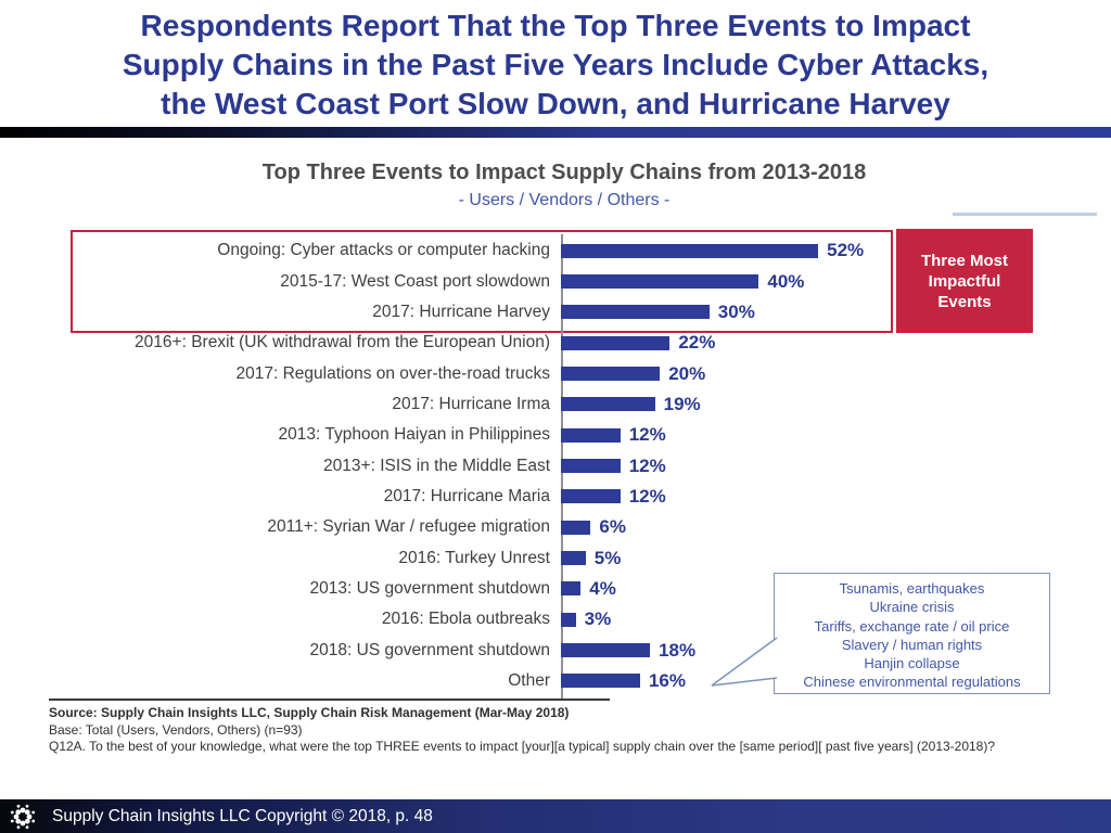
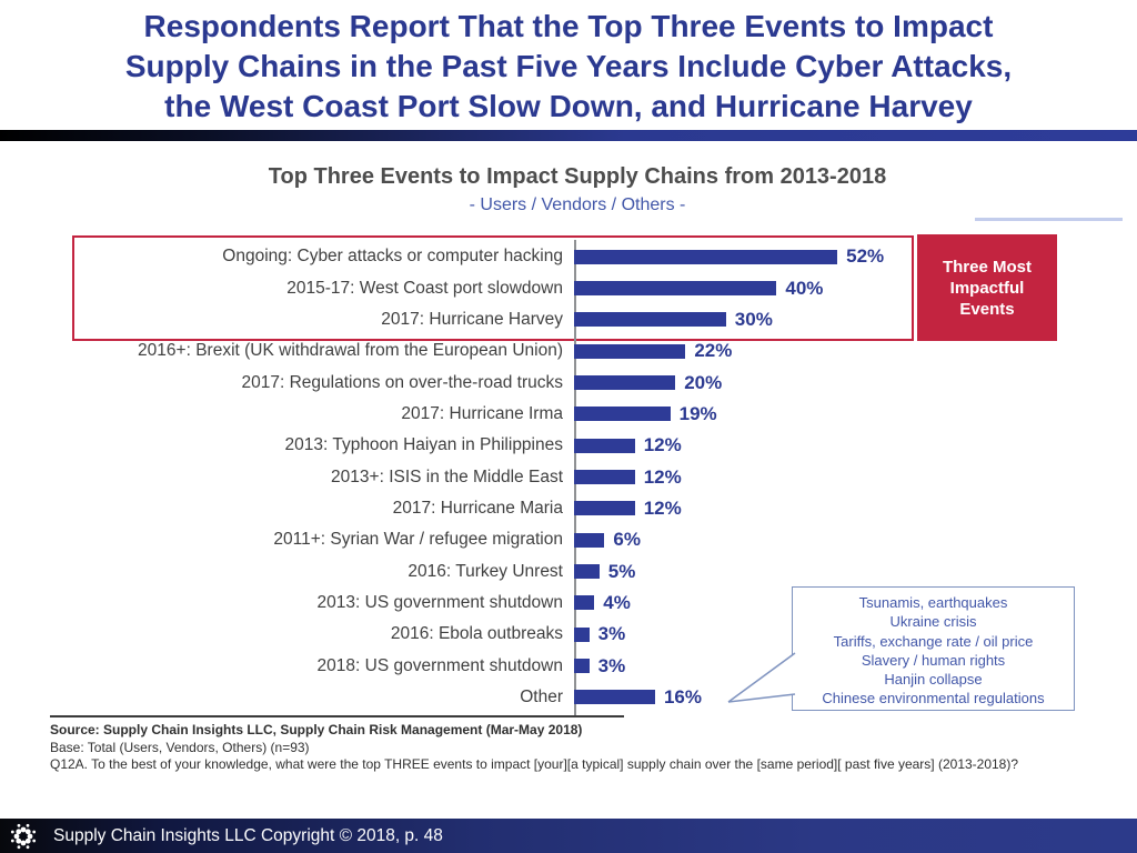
2018: US government shutdown: 18% -> 3%
